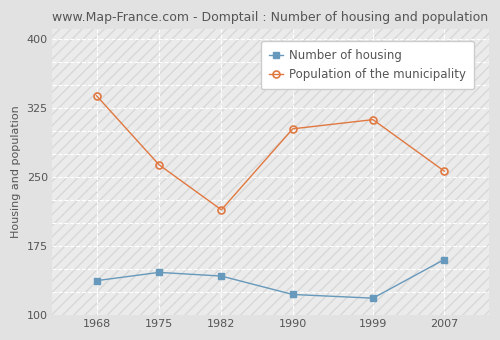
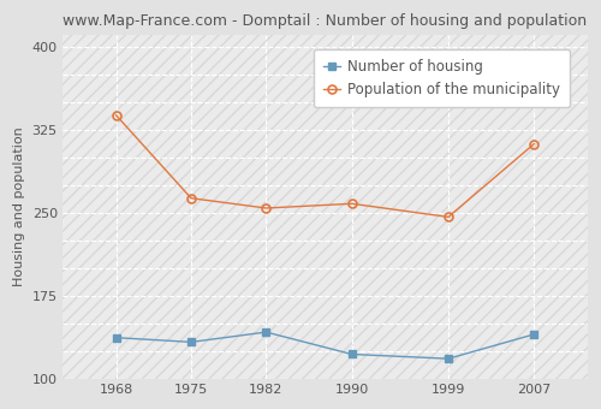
Number of housing/1975: 146 -> 133
Population of the municipality/1982: 214 -> 254
Population of the municipality/1990: 302 -> 258
Population of the municipality/1999: 312 -> 246
Number of housing/2007: 160 -> 140
Population of the municipality/2007: 256 -> 312
